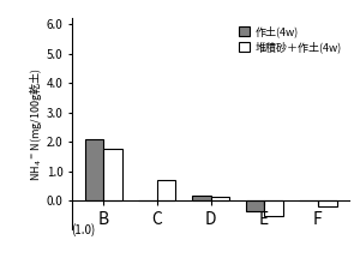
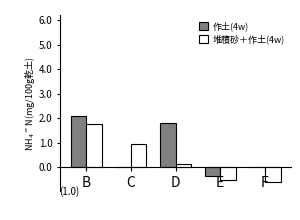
堆積砂＋作土(4w)/C: 0.70 -> 0.95
作土(4w)/D: 0.15 -> 1.80
堆積砂＋作土(4w)/F: -0.20 -> -0.60
